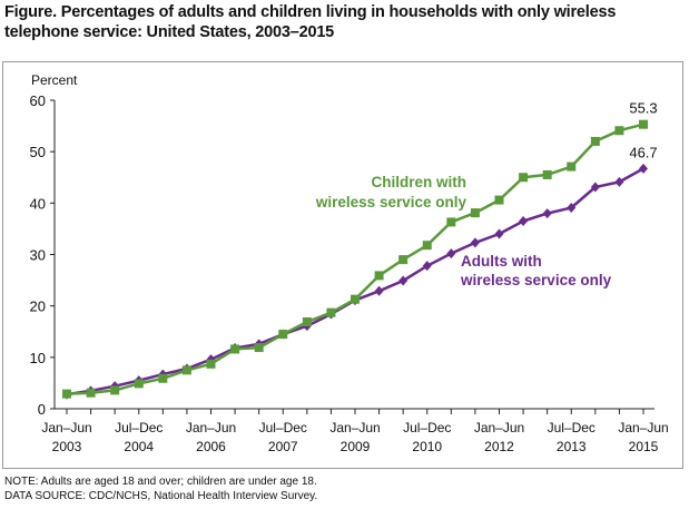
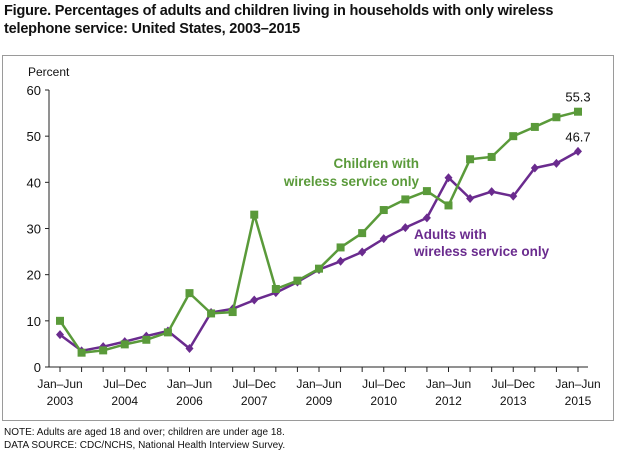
Children with wireless service only/Jan–Jun 2003: 3 -> 10
Adults with wireless service only/Jan–Jun 2003: 3 -> 7
Children with wireless service only/Jan–Jun 2006: 9 -> 16
Adults with wireless service only/Jan–Jun 2006: 10 -> 4
Children with wireless service only/Jul–Dec 2007: 14 -> 33
Children with wireless service only/Jul–Dec 2010: 32 -> 34
Children with wireless service only/Jan–Jun 2012: 41 -> 35
Adults with wireless service only/Jan–Jun 2012: 34 -> 41
Children with wireless service only/Jul–Dec 2013: 47 -> 50
Adults with wireless service only/Jul–Dec 2013: 39 -> 37
